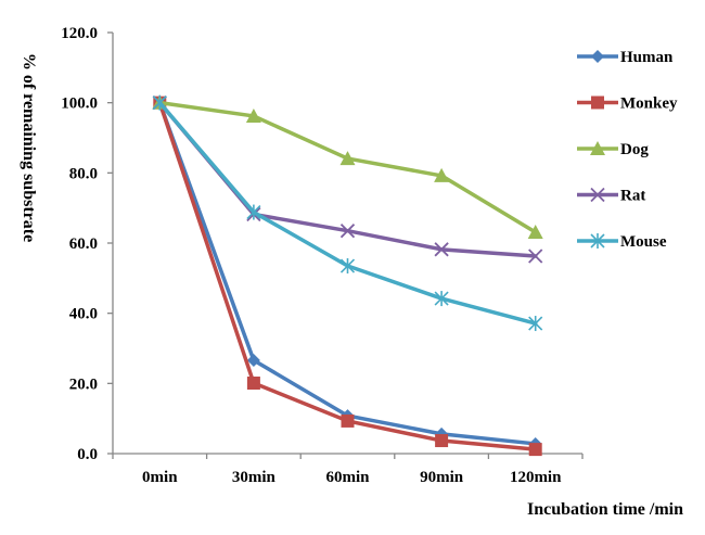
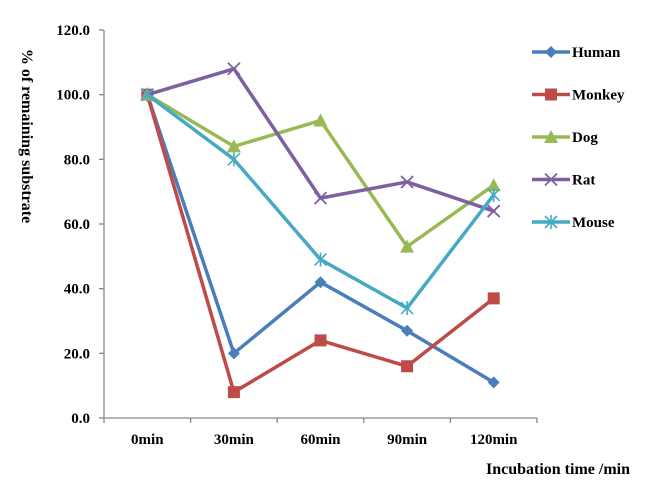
Human/30min: 27 -> 20
Monkey/30min: 20 -> 8
Dog/30min: 96 -> 84
Rat/30min: 68 -> 108
Mouse/30min: 69 -> 80
Human/60min: 11 -> 42
Monkey/60min: 9 -> 24
Dog/60min: 84 -> 92
Rat/60min: 64 -> 68
Mouse/60min: 54 -> 49
Human/90min: 6 -> 27
Monkey/90min: 4 -> 16
Dog/90min: 79 -> 53
Rat/90min: 58 -> 73
Mouse/90min: 44 -> 34
Human/120min: 3 -> 11
Monkey/120min: 1 -> 37
Dog/120min: 63 -> 72
Rat/120min: 56 -> 64
Mouse/120min: 37 -> 69
